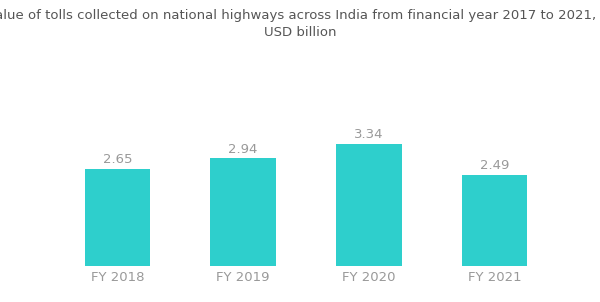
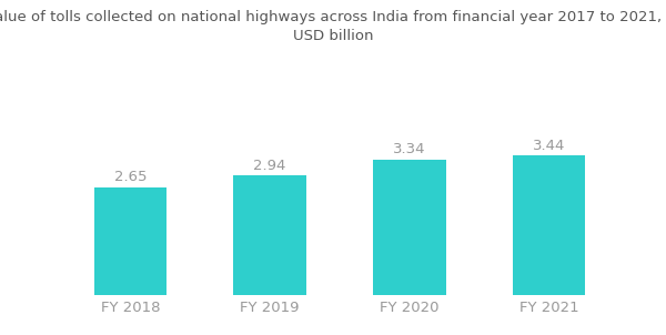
FY 2021: 2.49 -> 3.44
